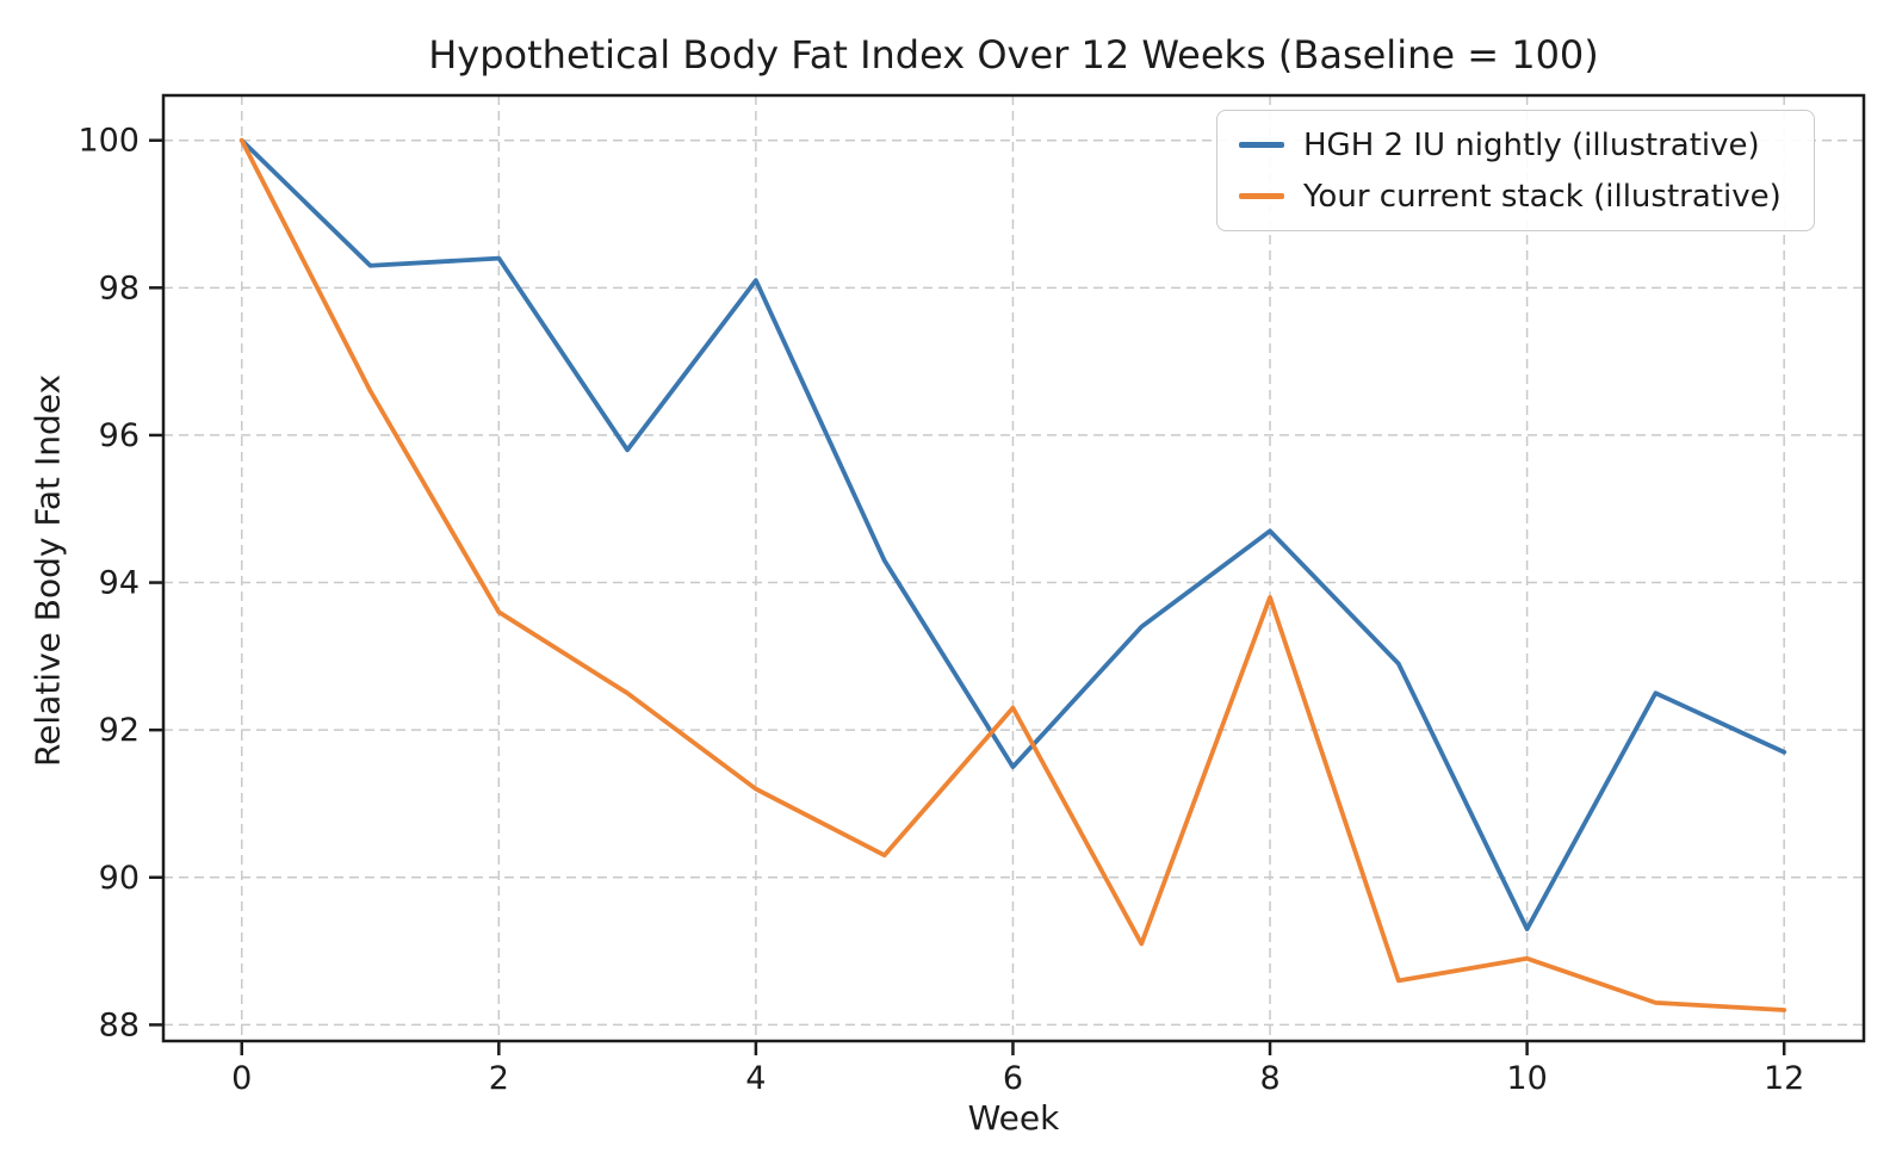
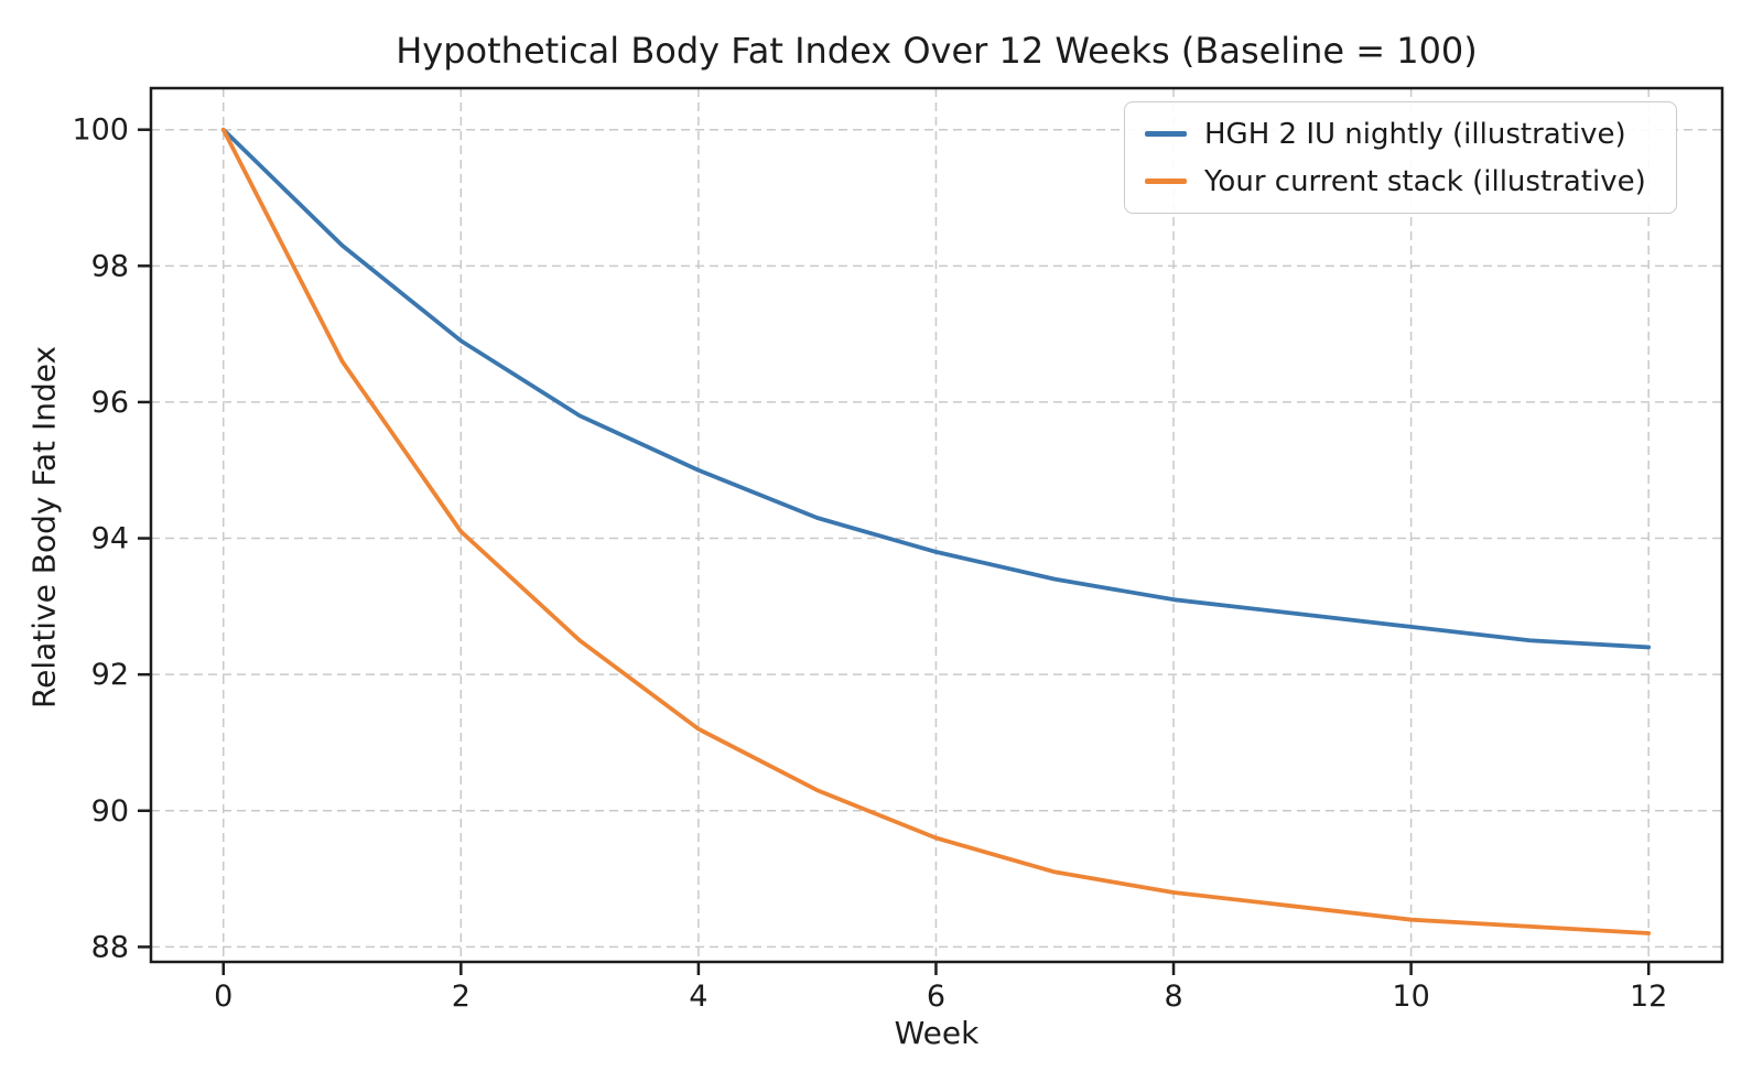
HGH 2 IU nightly (illustrative)/2: 98.4 -> 96.9
Your current stack (illustrative)/2: 93.6 -> 94.1
HGH 2 IU nightly (illustrative)/4: 98.1 -> 95.0
HGH 2 IU nightly (illustrative)/6: 91.5 -> 93.8
Your current stack (illustrative)/6: 92.3 -> 89.6
HGH 2 IU nightly (illustrative)/8: 94.7 -> 93.1
Your current stack (illustrative)/8: 93.8 -> 88.8
HGH 2 IU nightly (illustrative)/10: 89.3 -> 92.7
Your current stack (illustrative)/10: 88.9 -> 88.4
HGH 2 IU nightly (illustrative)/12: 91.7 -> 92.4
